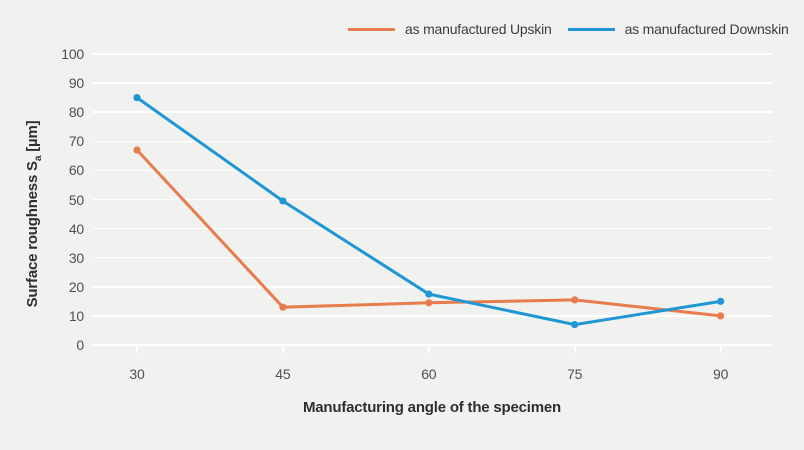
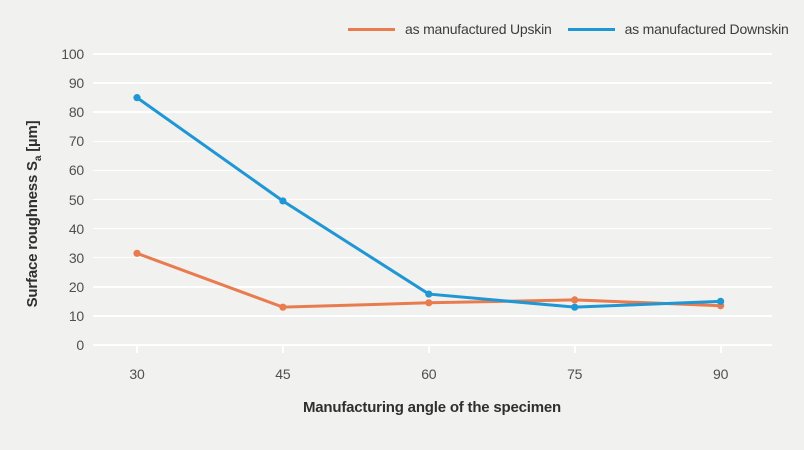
as manufactured Upskin/30: 67 -> 32
as manufactured Downskin/75: 7 -> 13
as manufactured Upskin/90: 10 -> 14
